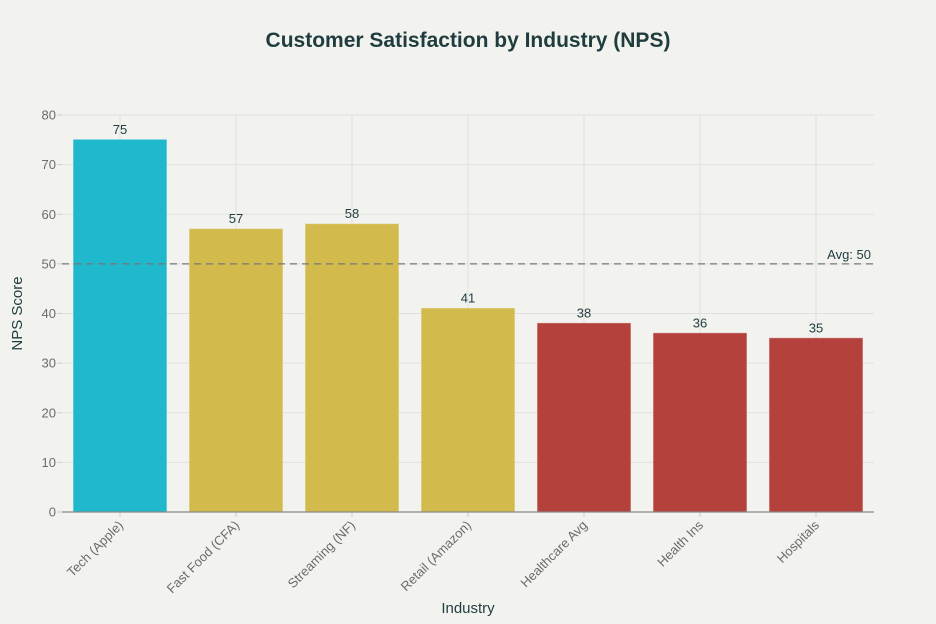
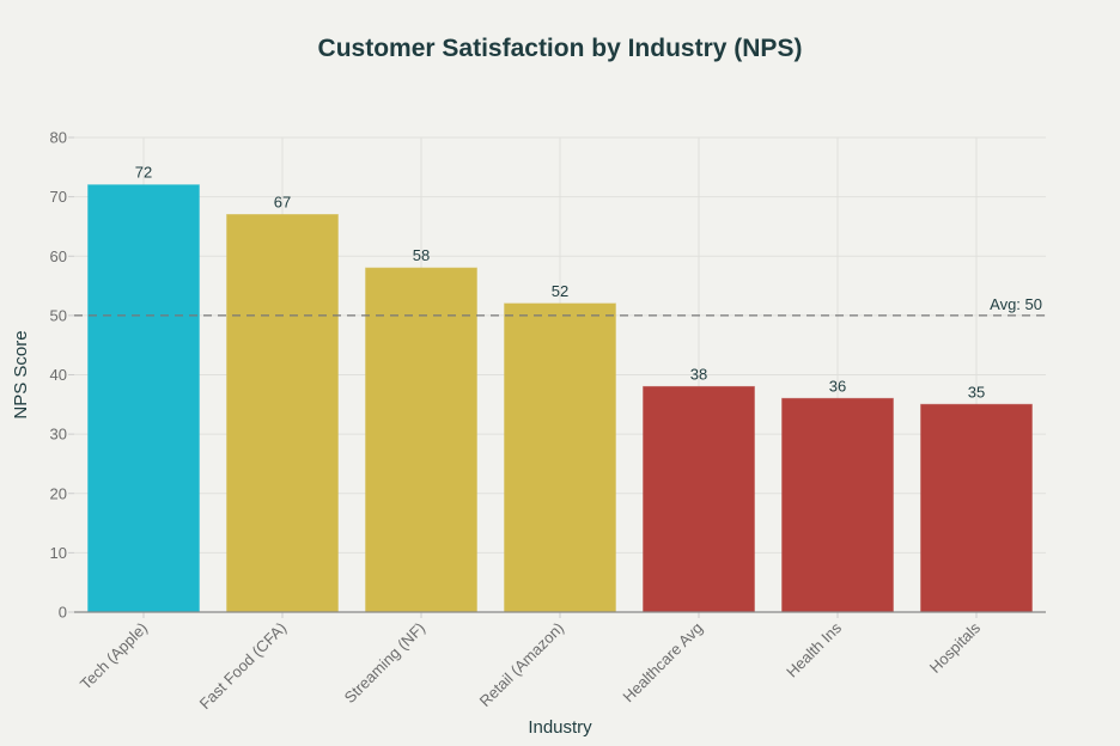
Tech (Apple): 75 -> 72
Fast Food (CFA): 57 -> 67
Retail (Amazon): 41 -> 52
